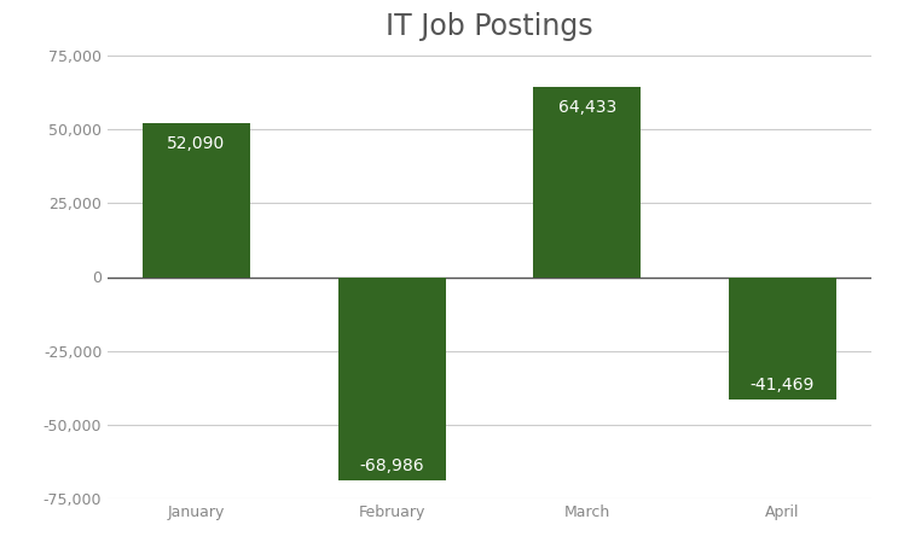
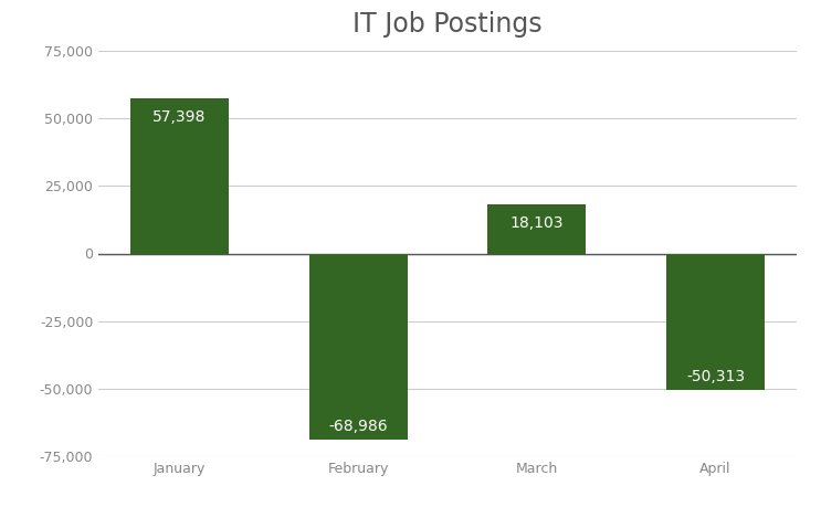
January: 52,090 -> 57,398
March: 64,433 -> 18,103
April: -41,469 -> -50,313
